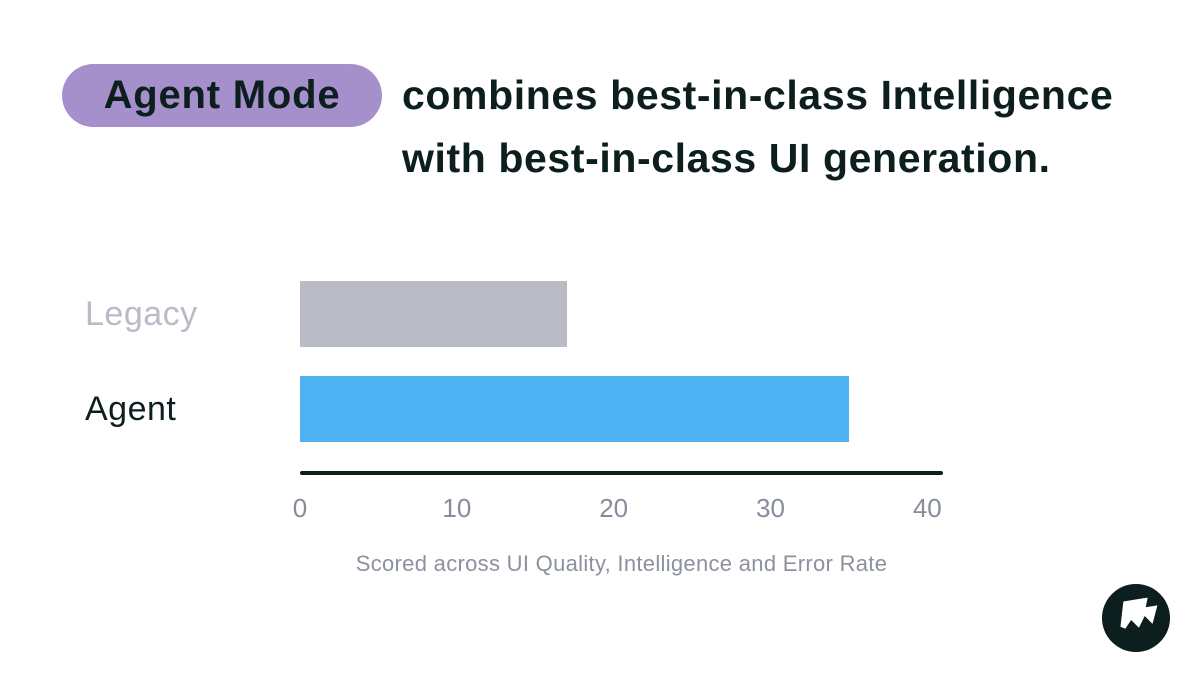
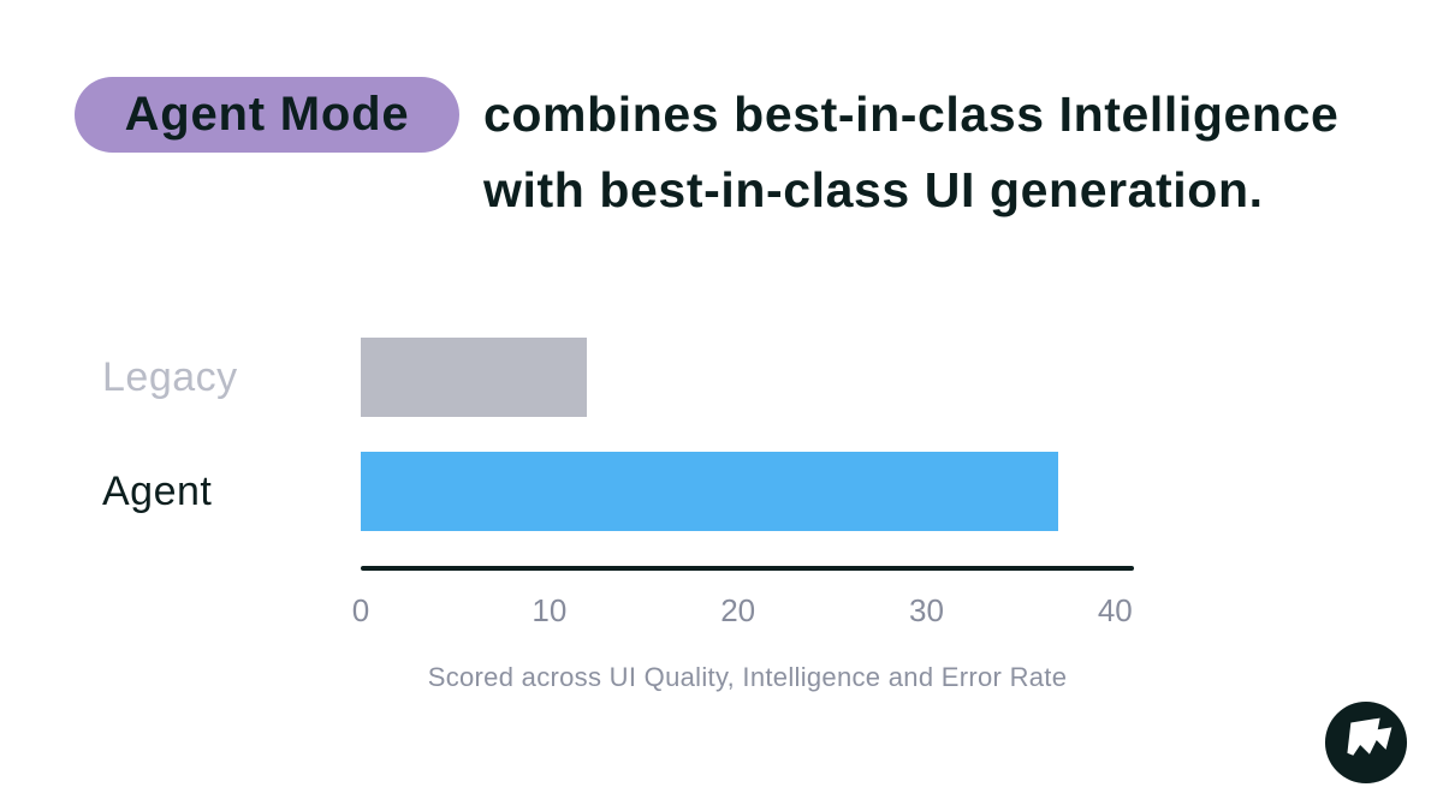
Legacy: 17 -> 12
Agent: 35 -> 37
